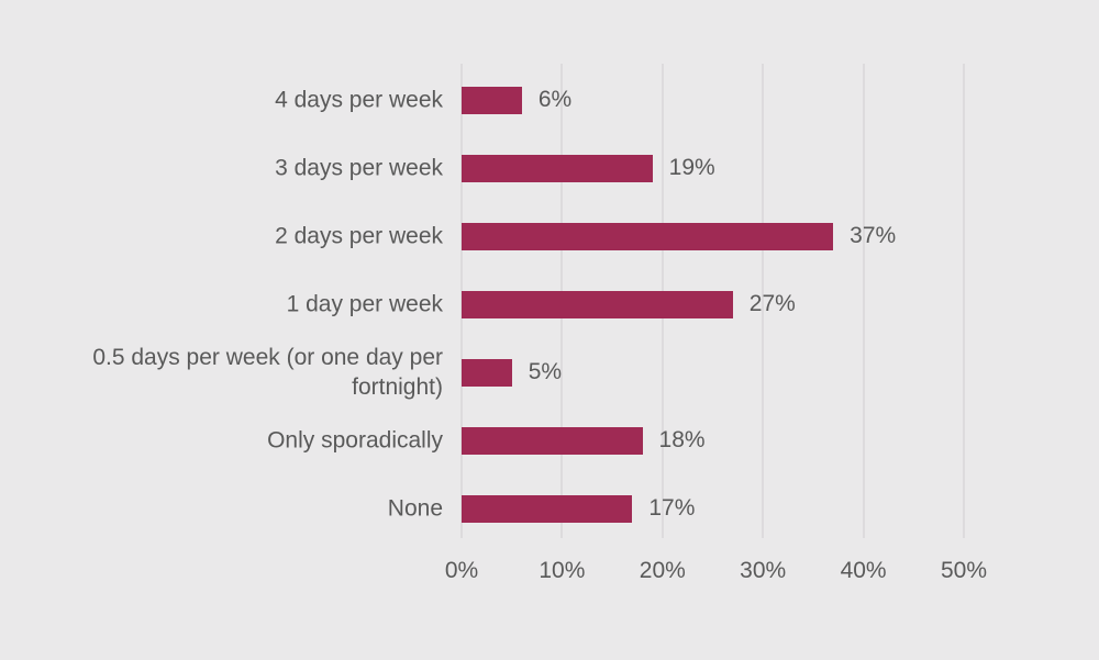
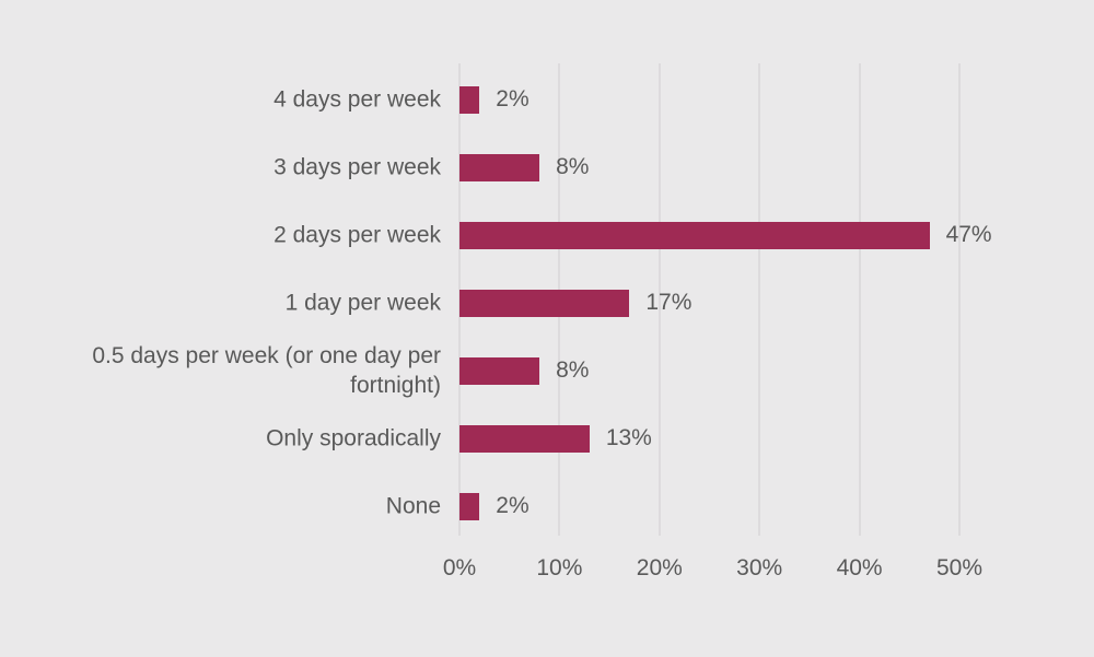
4 days per week: 6% -> 2%
3 days per week: 19% -> 8%
2 days per week: 37% -> 47%
1 day per week: 27% -> 17%
0.5 days per week (or one day per fortnight): 5% -> 8%
Only sporadically: 18% -> 13%
None: 17% -> 2%
